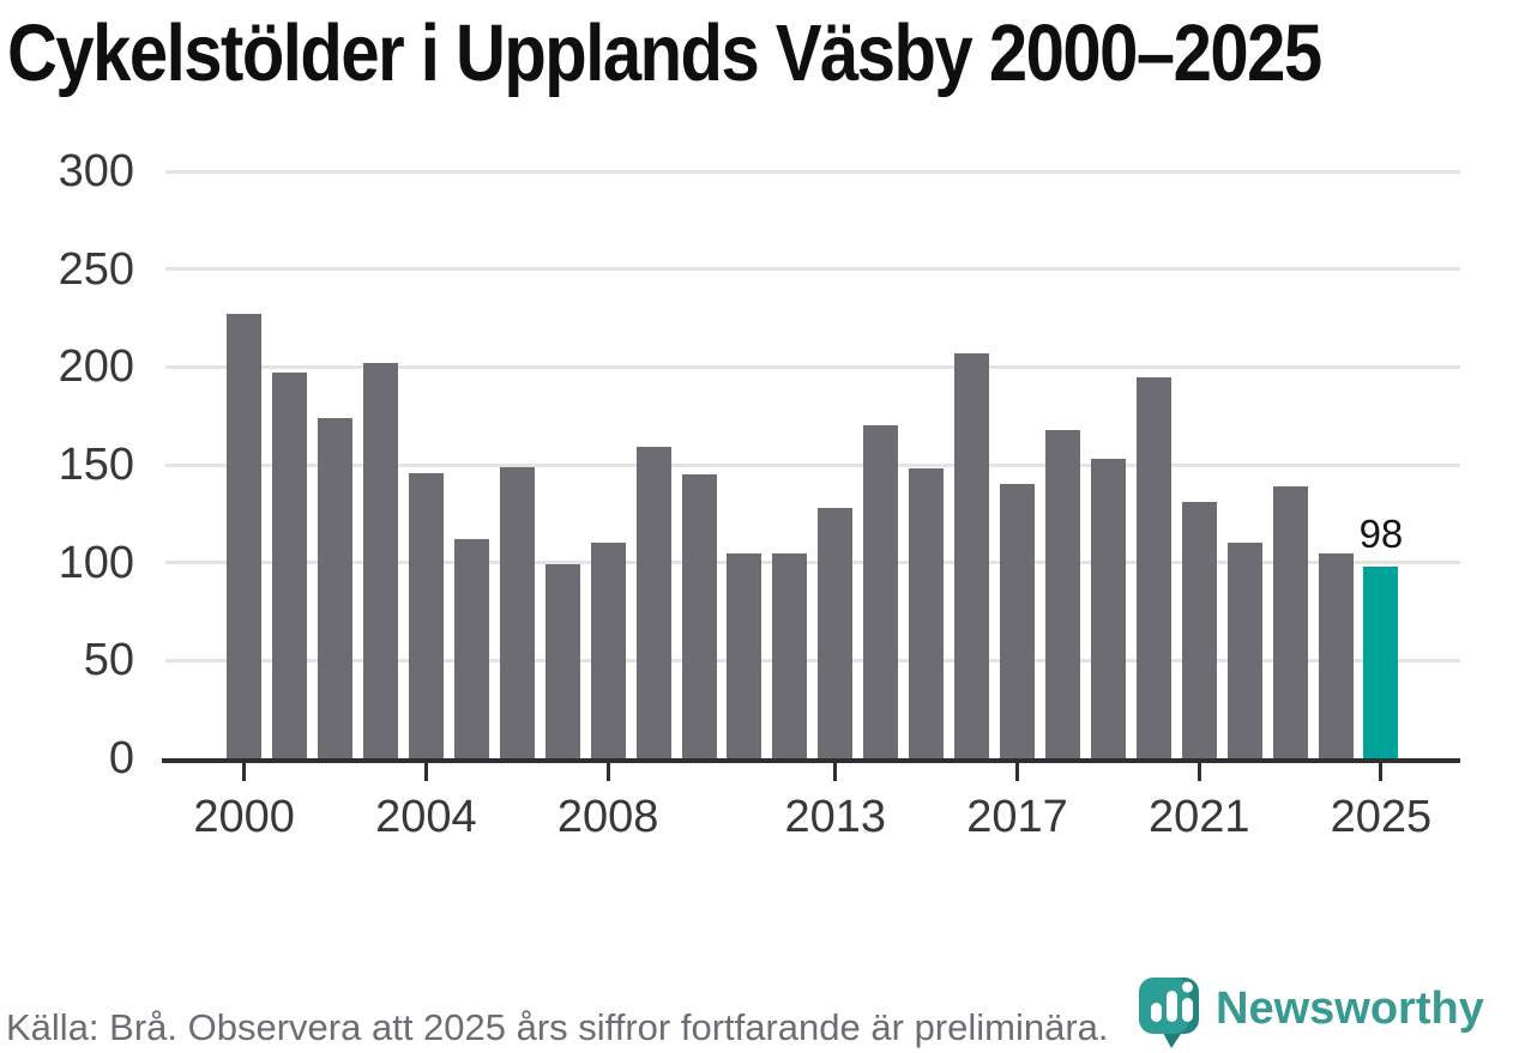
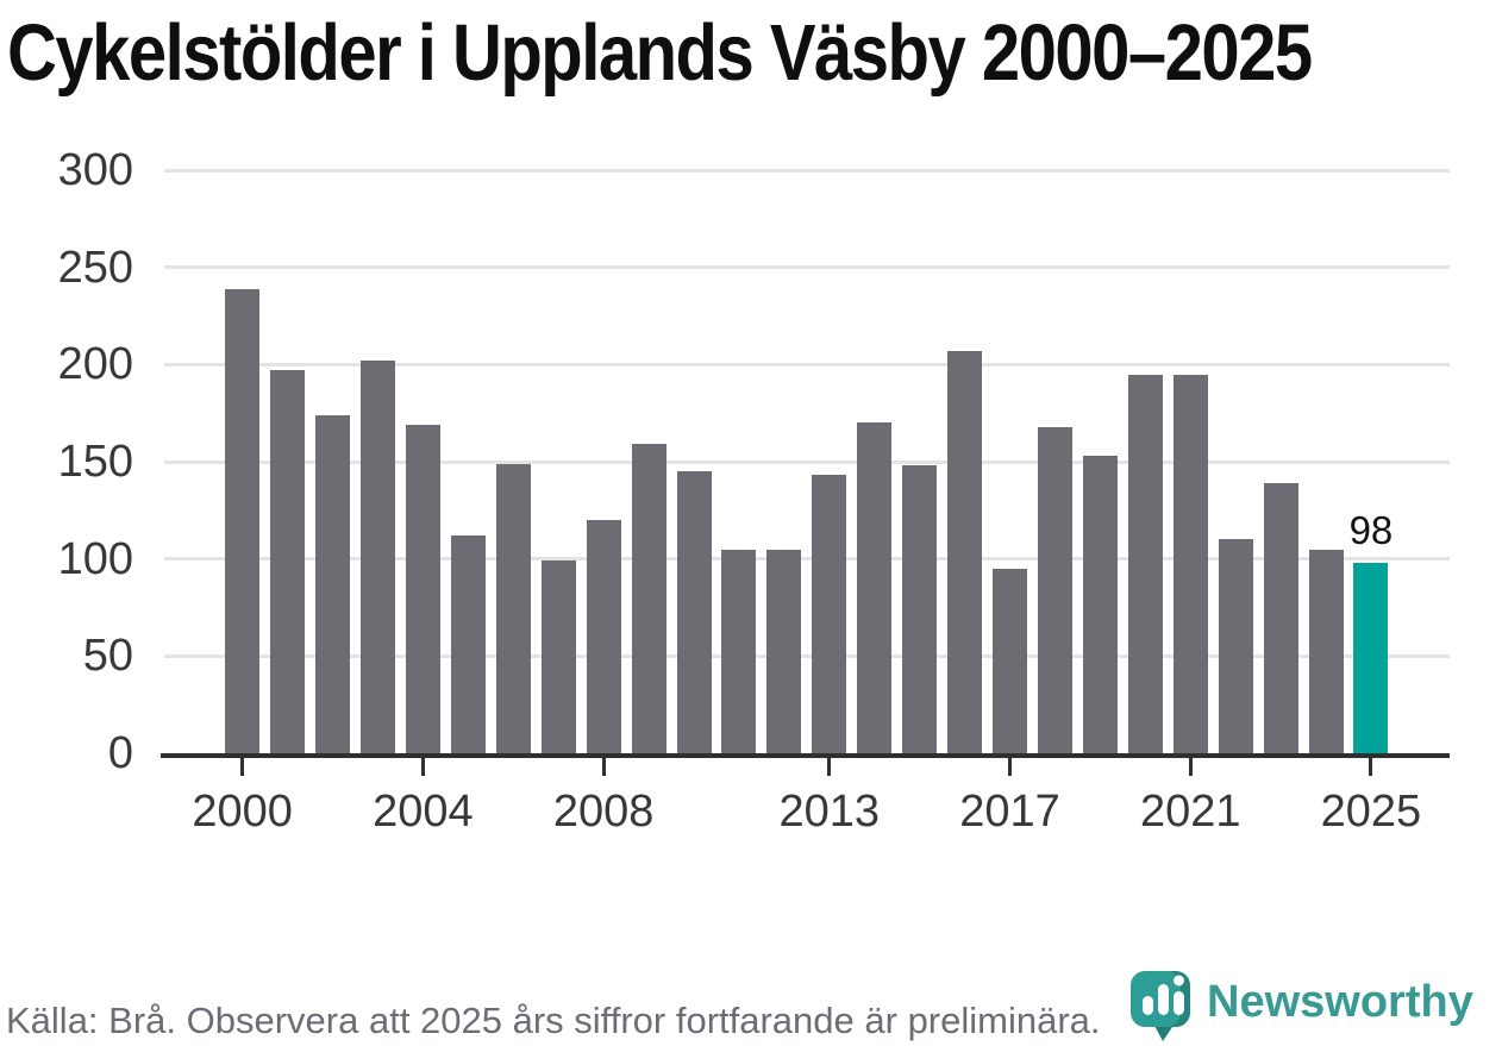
2000: 227 -> 239
2004: 146 -> 169
2008: 110 -> 120
2013: 128 -> 143
2017: 140 -> 95
2021: 131 -> 195
